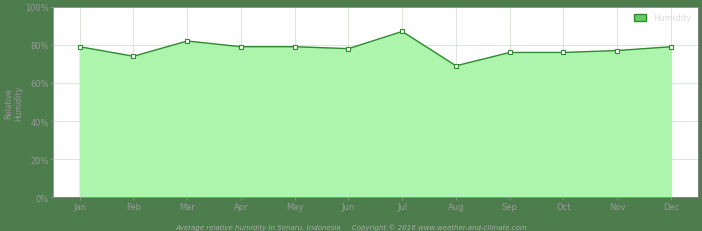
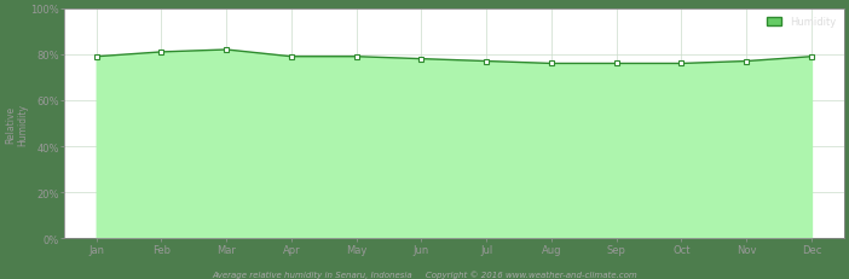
Feb: 74% -> 81%
Jul: 87% -> 77%
Aug: 69% -> 76%
